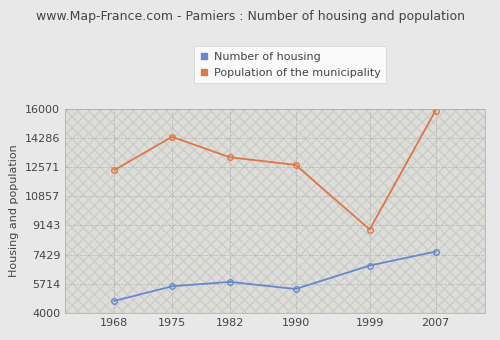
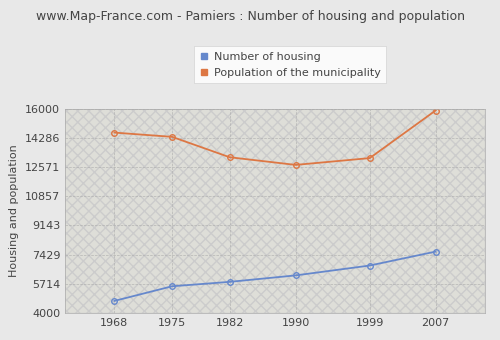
Population of the municipality/1968: 12400 -> 14600
Number of housing/1990: 5400 -> 6200
Population of the municipality/1999: 8900 -> 13100
